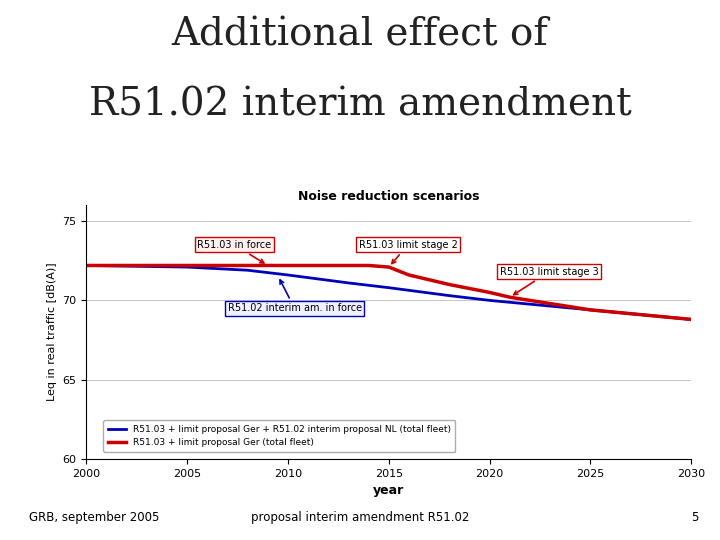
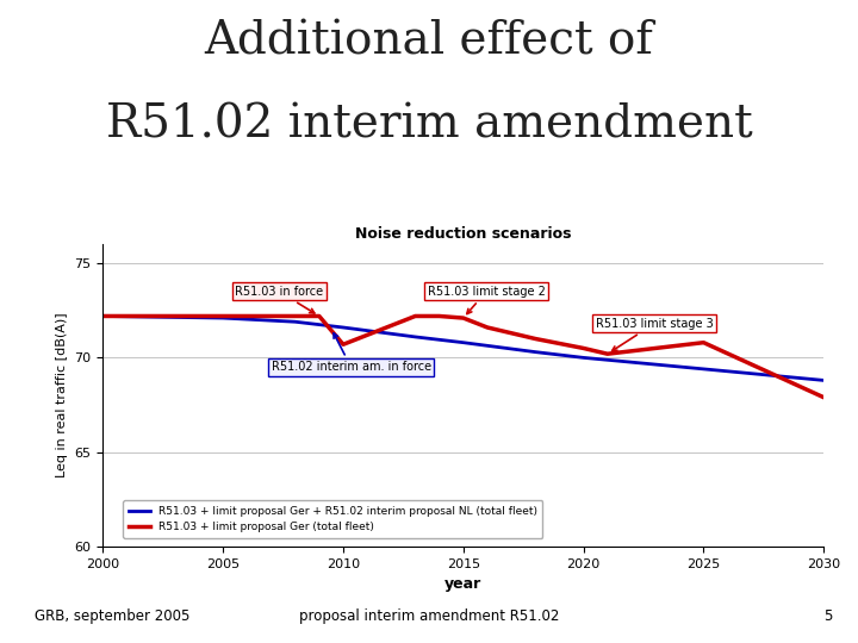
R51.03 + limit proposal Ger (total fleet)/2010: 72.2 -> 70.7
R51.03 + limit proposal Ger (total fleet)/2025: 69.4 -> 70.8
R51.03 + limit proposal Ger (total fleet)/2030: 68.8 -> 67.9
